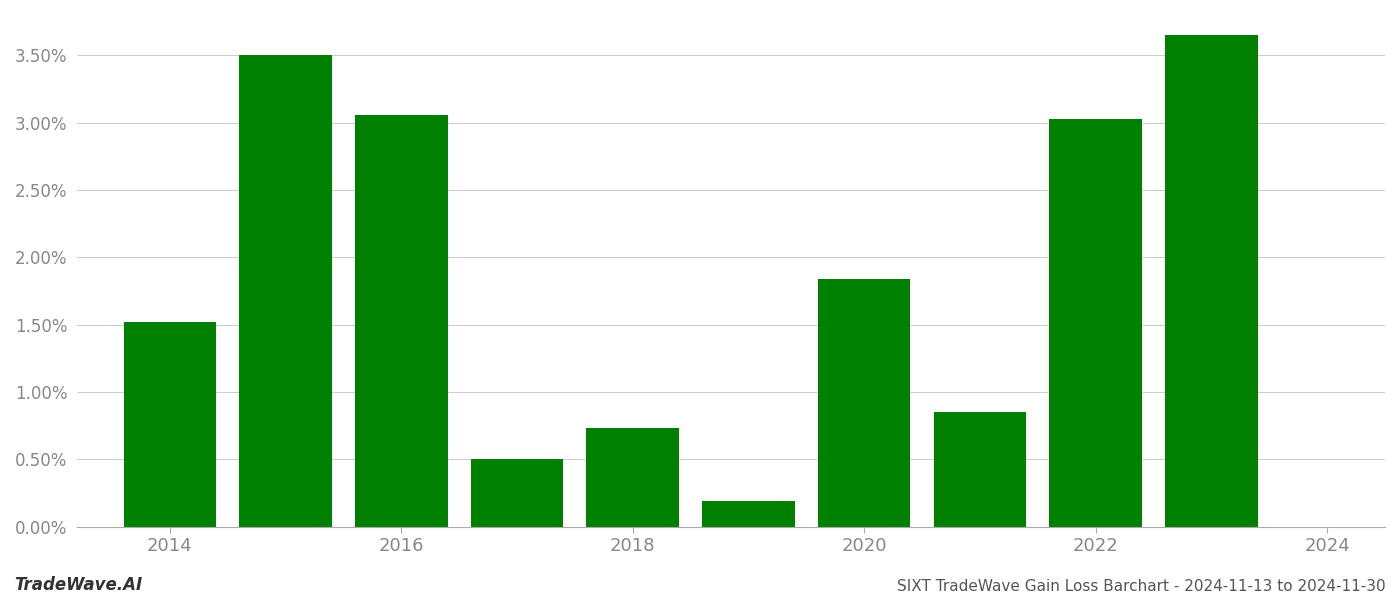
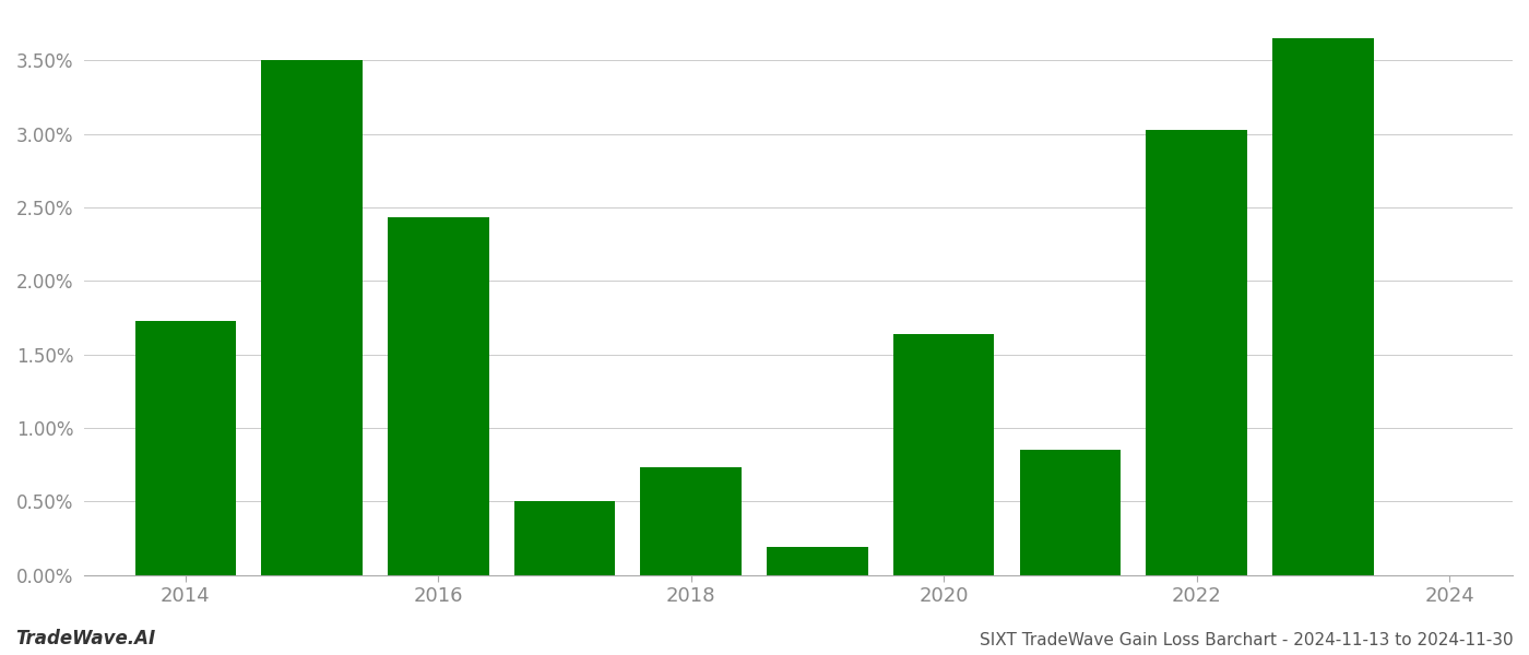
2014: 1.52% -> 1.73%
2016: 3.06% -> 2.43%
2020: 1.84% -> 1.64%
